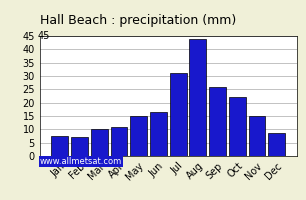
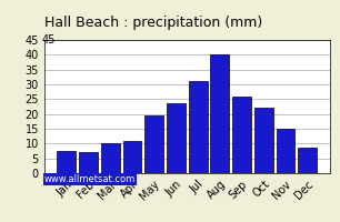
May: 15.0 -> 19.5
Jun: 16.5 -> 23.5
Aug: 44.0 -> 40.0
